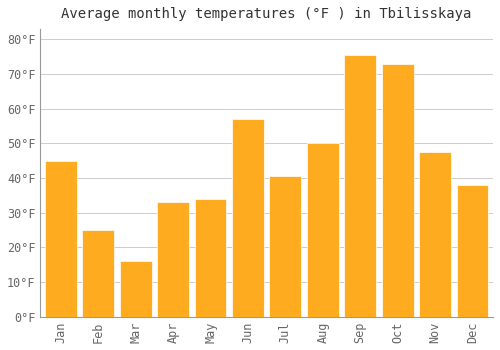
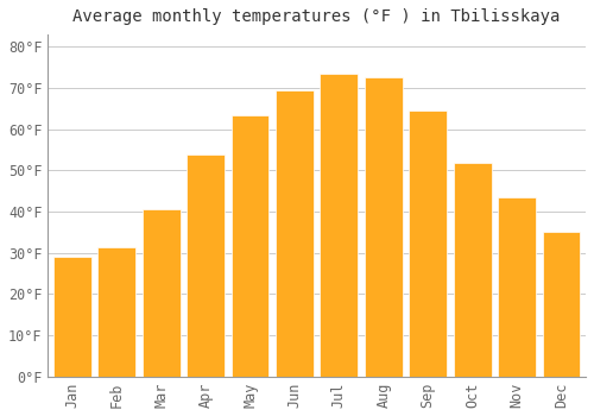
Jan: 45.0°F -> 29.0°F
Feb: 25.0°F -> 31.5°F
Mar: 16.0°F -> 40.5°F
Apr: 33.0°F -> 54.0°F
May: 34.0°F -> 63.5°F
Jun: 57.0°F -> 69.5°F
Jul: 40.5°F -> 73.5°F
Aug: 50.0°F -> 72.5°F
Sep: 75.5°F -> 64.5°F
Oct: 73.0°F -> 52.0°F
Nov: 47.5°F -> 43.5°F
Dec: 38.0°F -> 35.0°F
